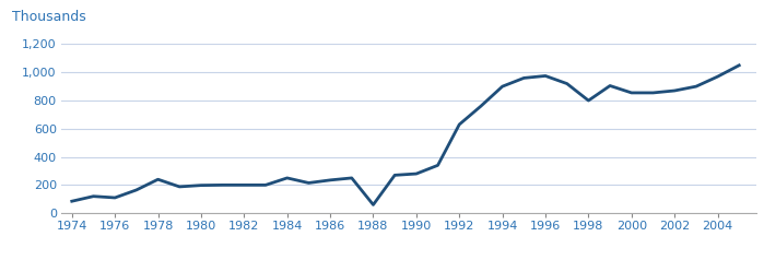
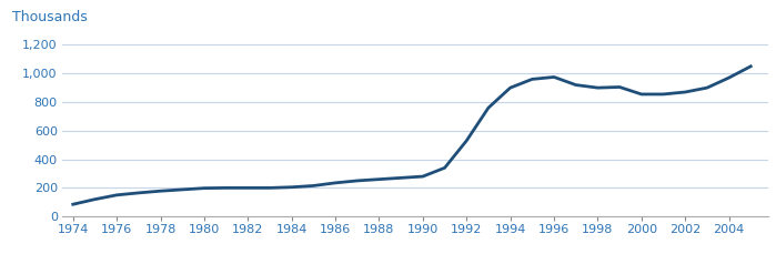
1976: 110 -> 150
1978: 240 -> 180
1984: 250 -> 200
1988: 60 -> 260
1992: 630 -> 530
1998: 800 -> 900
